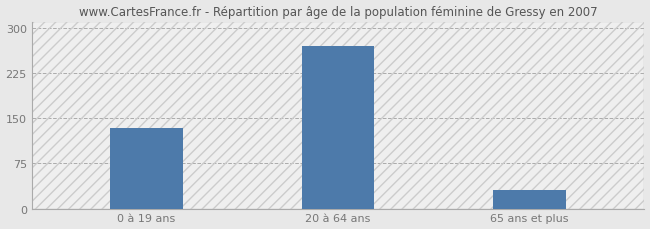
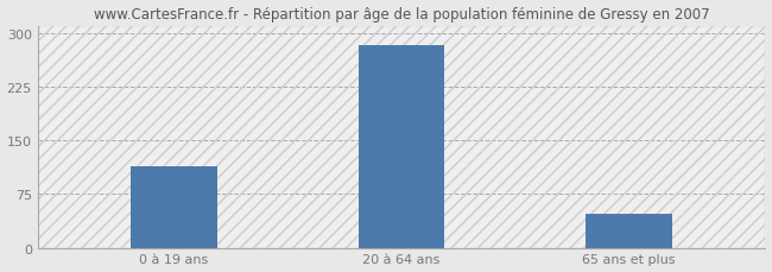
0 à 19 ans: 134 -> 113
20 à 64 ans: 270 -> 283
65 ans et plus: 30 -> 48
